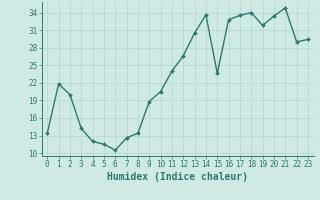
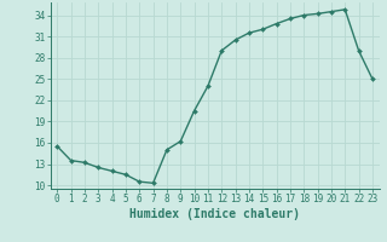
0: 13.4 -> 15.5
1: 21.8 -> 13.5
2: 20.0 -> 13.2
3: 14.2 -> 12.5
7: 12.6 -> 10.3
8: 13.4 -> 15.0
9: 18.8 -> 16.2
12: 26.6 -> 29.0
14: 33.6 -> 31.5
15: 23.6 -> 32.0
19: 31.8 -> 34.2
20: 33.4 -> 34.5
23: 29.4 -> 25.0
